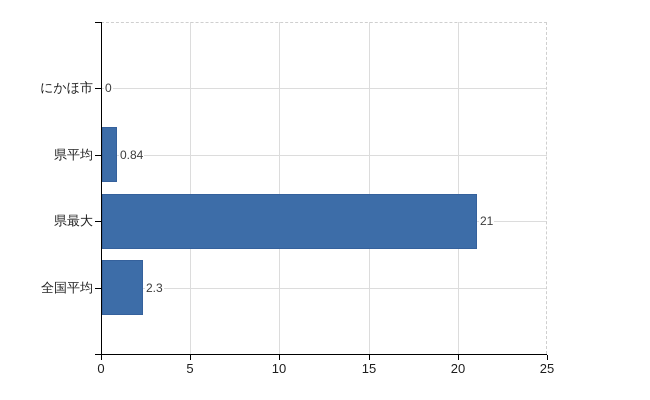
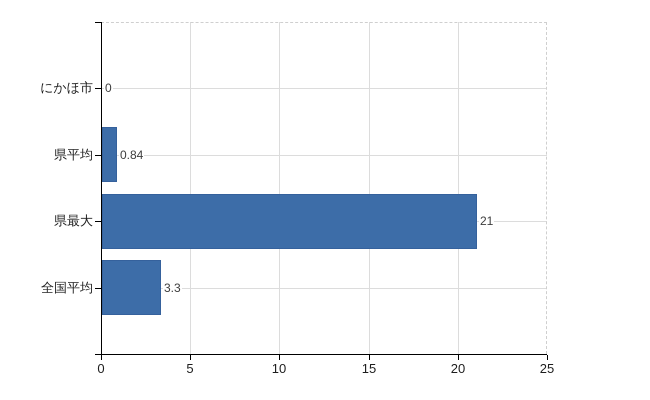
全国平均: 2.3 -> 3.3
